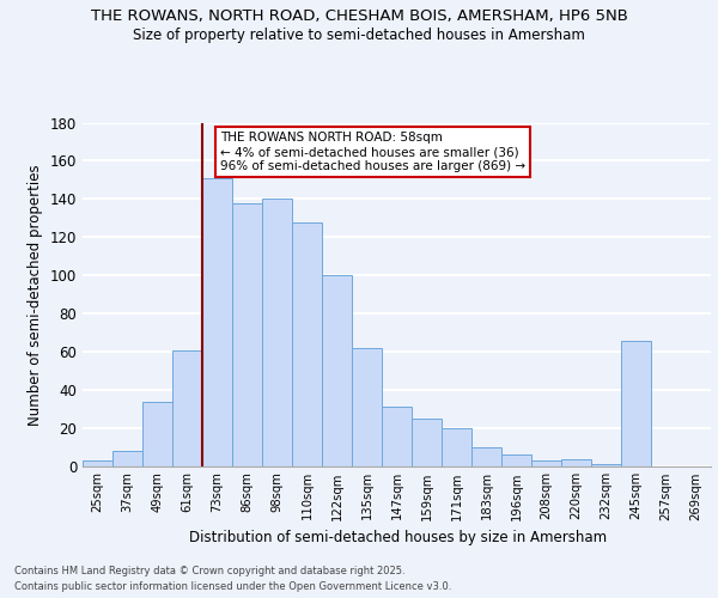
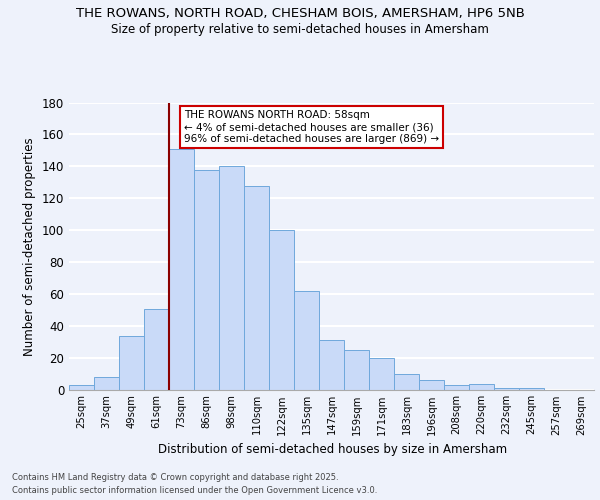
61sqm: 61 -> 51
245sqm: 66 -> 1
